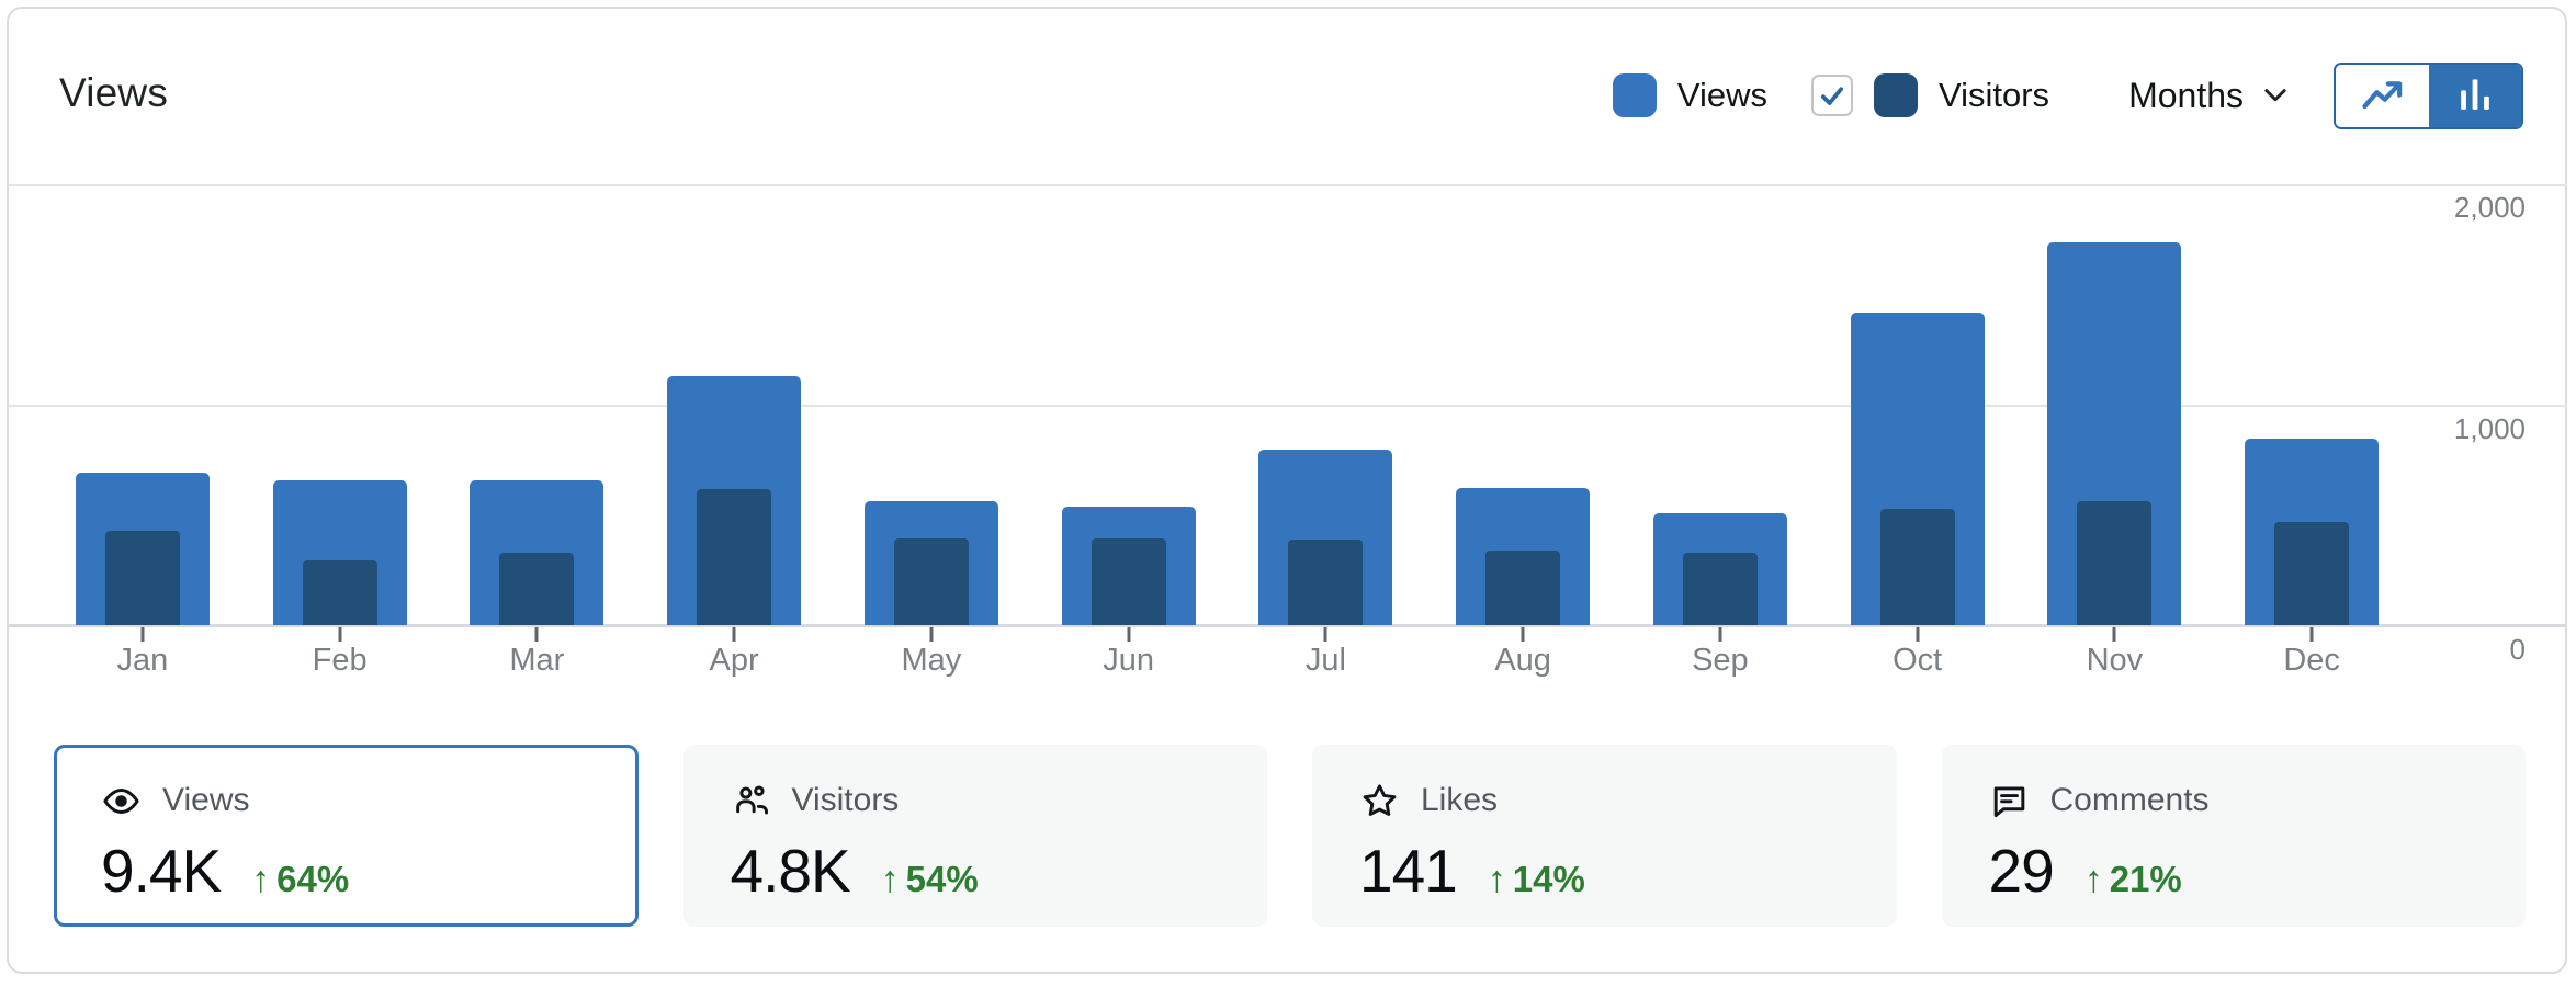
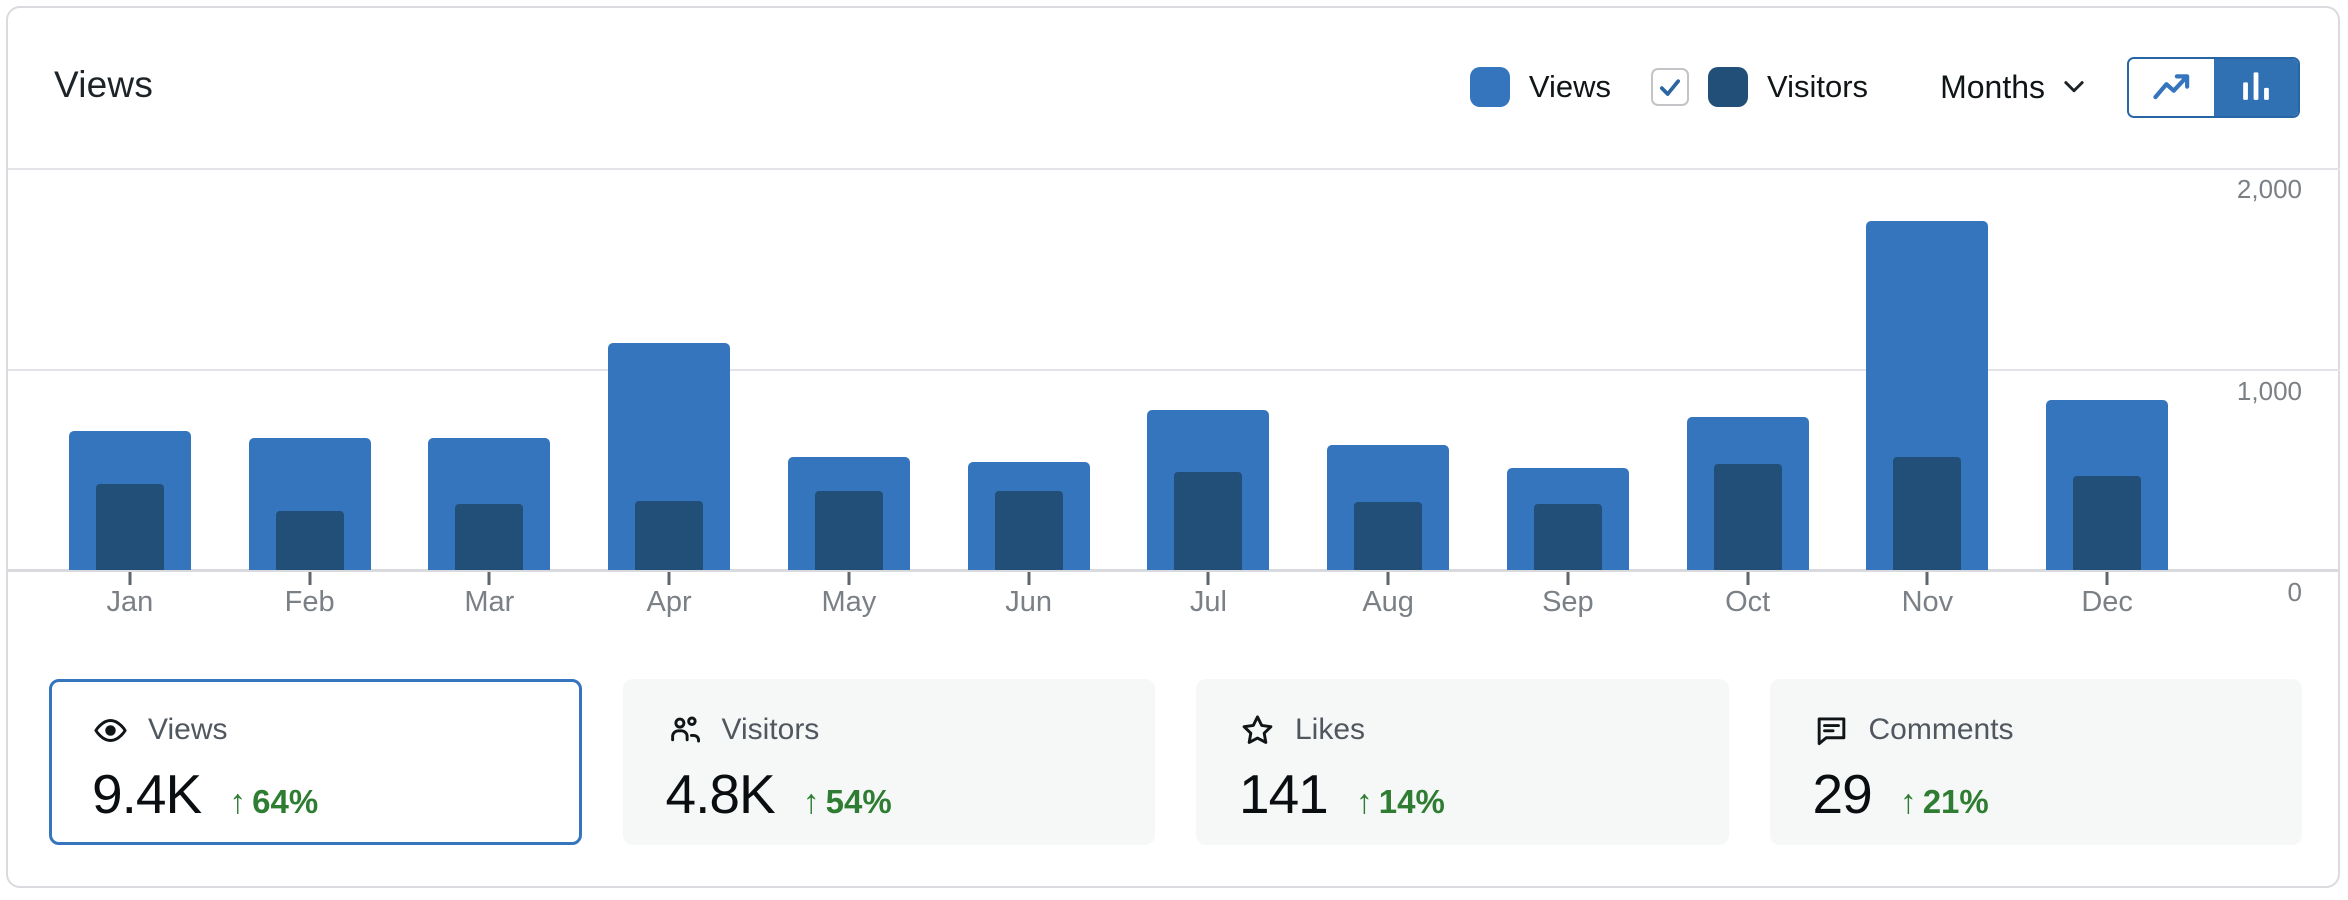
Visitors/Apr: 620 -> 340
Visitors/Jul: 390 -> 490
Views/Oct: 1420 -> 760
